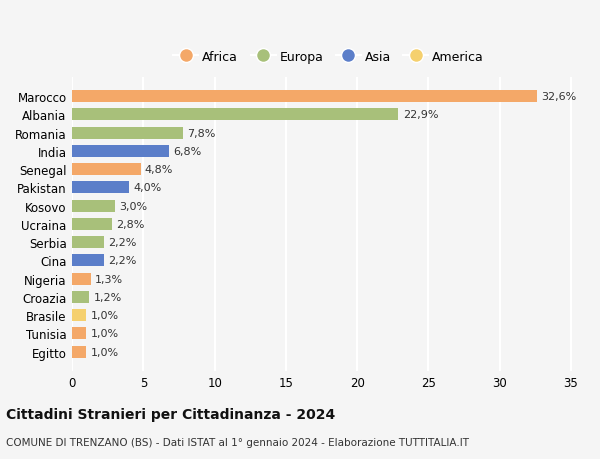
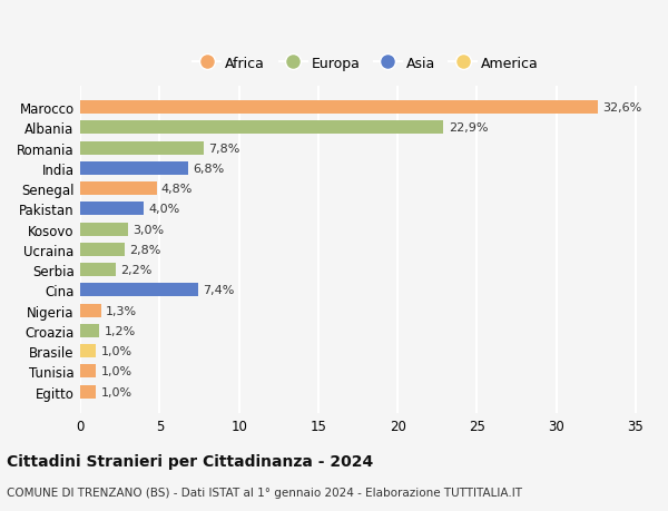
Cina: 2,2% -> 7,4%
